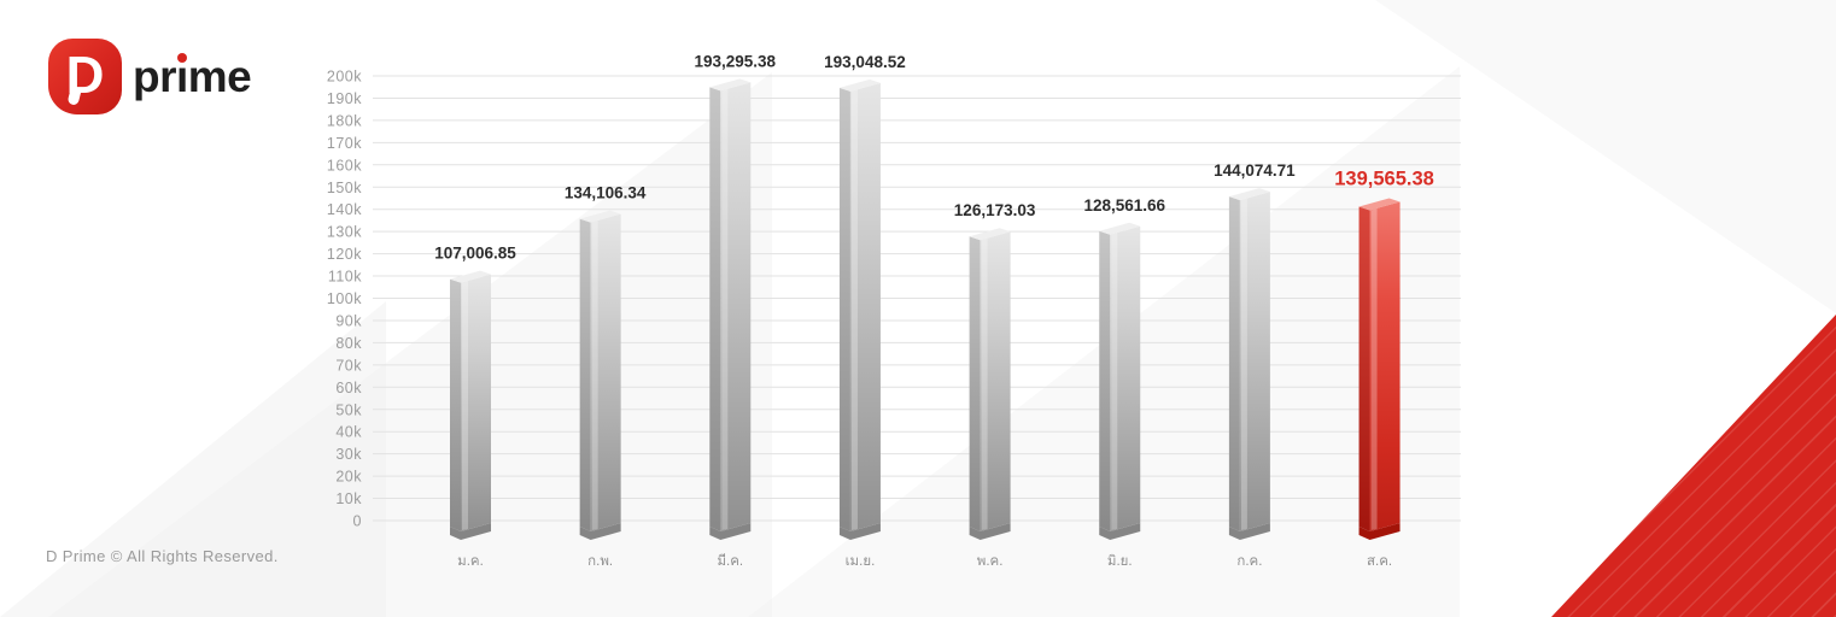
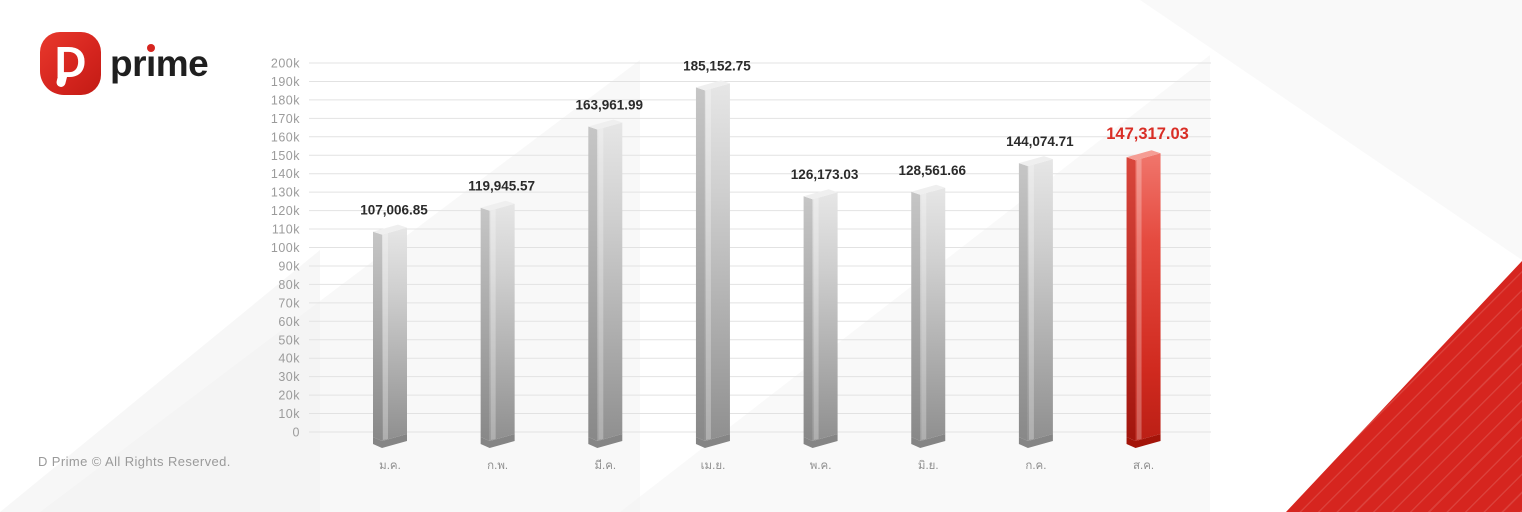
ก.พ.: 134,106.34 -> 119,945.57
มี.ค.: 193,295.38 -> 163,961.99
เม.ย.: 193,048.52 -> 185,152.75
ส.ค.: 139,565.38 -> 147,317.03
